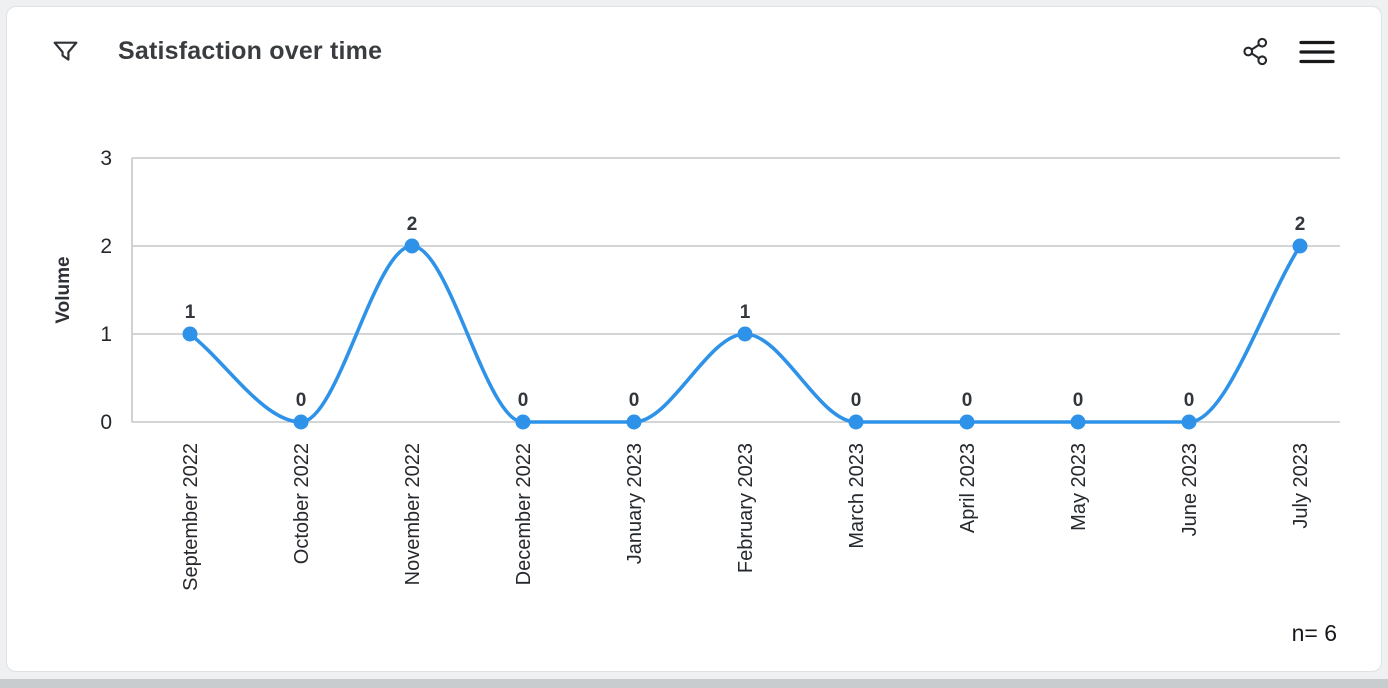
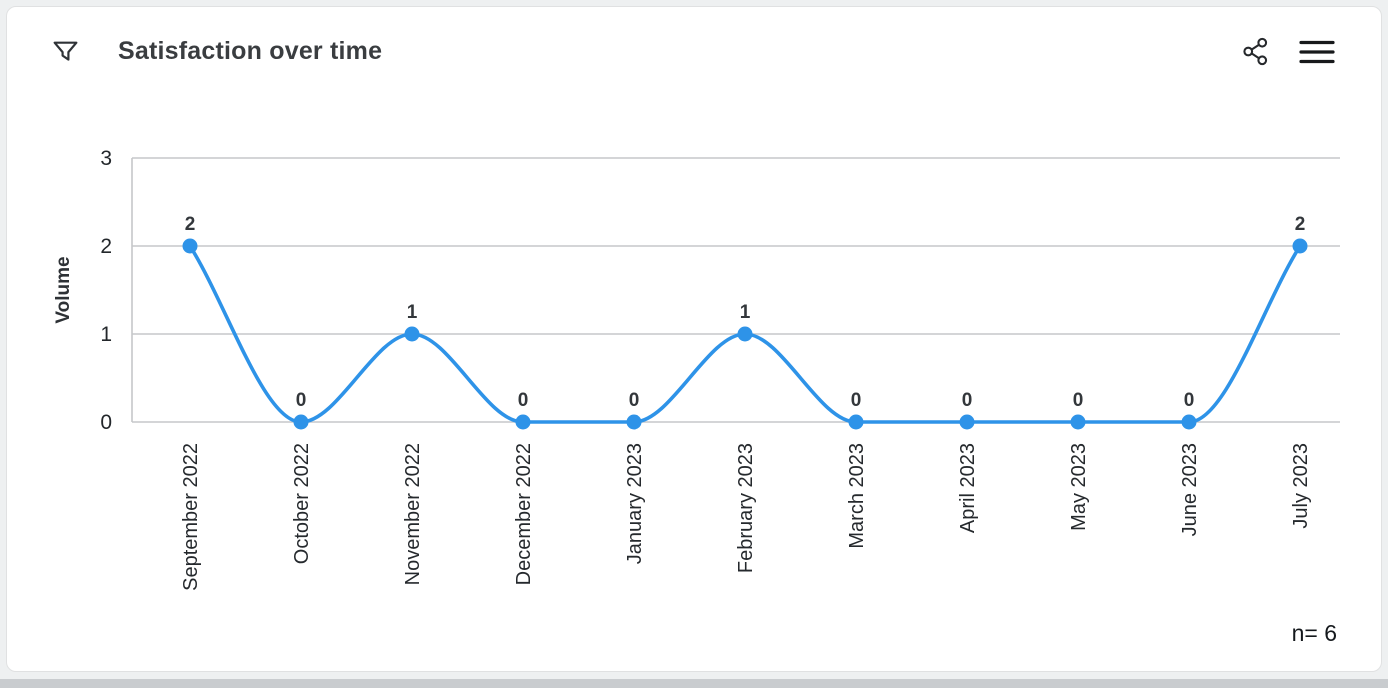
September 2022: 1 -> 2
November 2022: 2 -> 1
